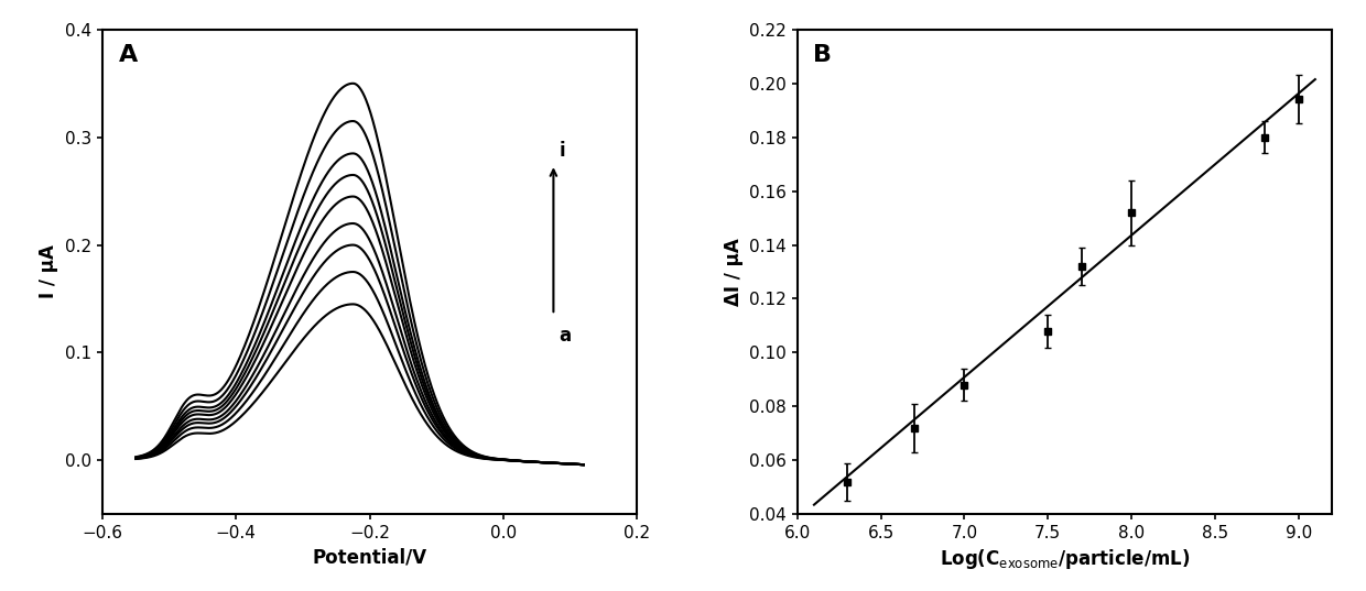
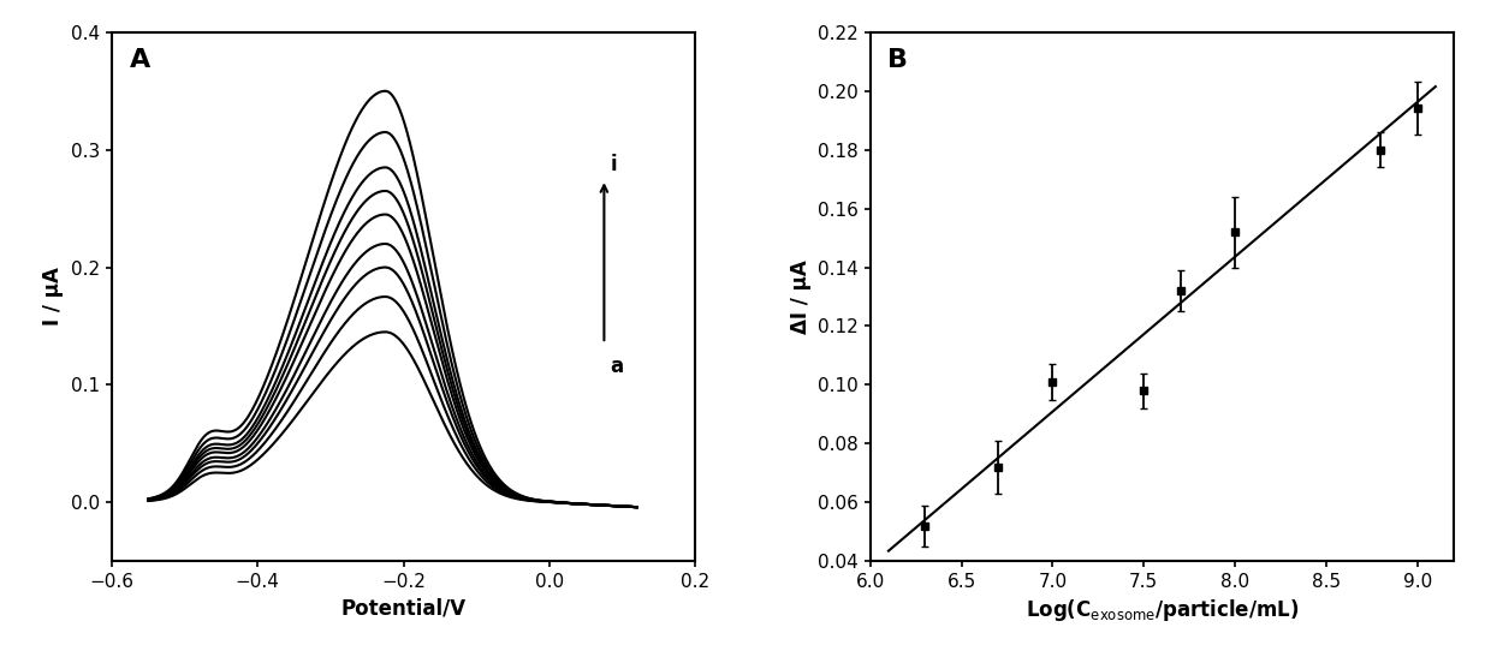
7.0: 0.088 -> 0.101
7.5: 0.108 -> 0.098
